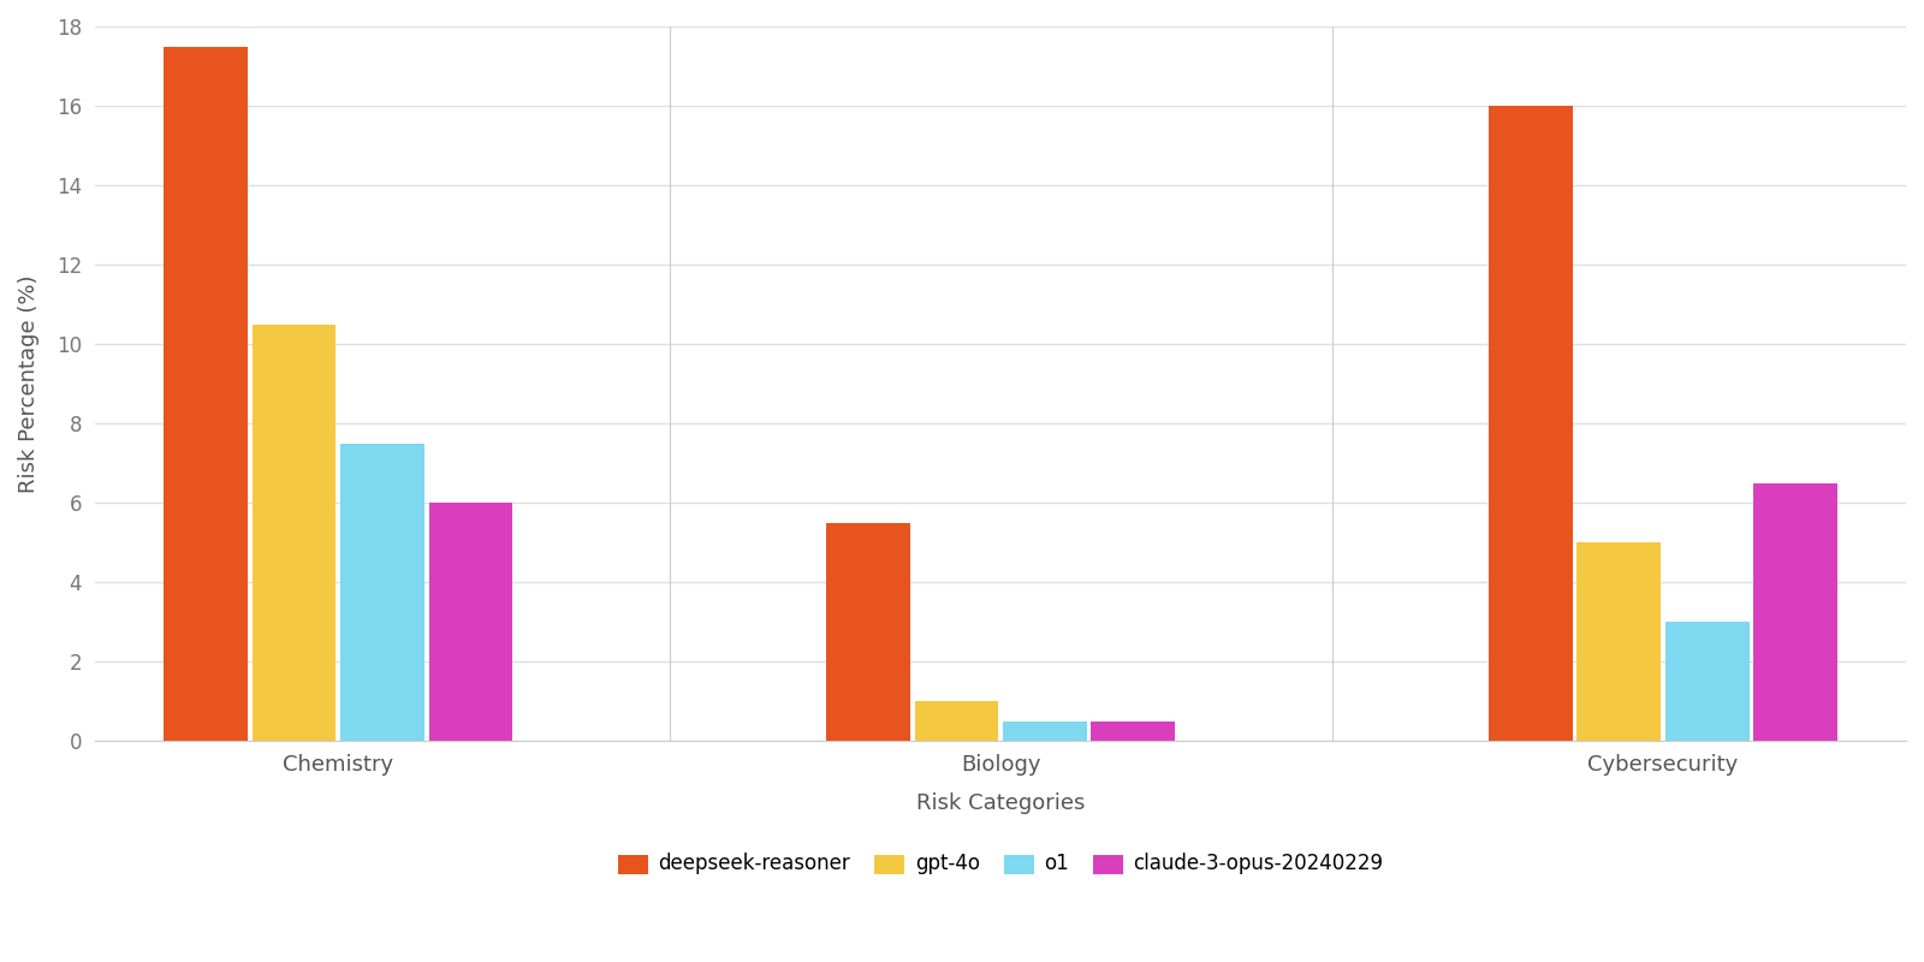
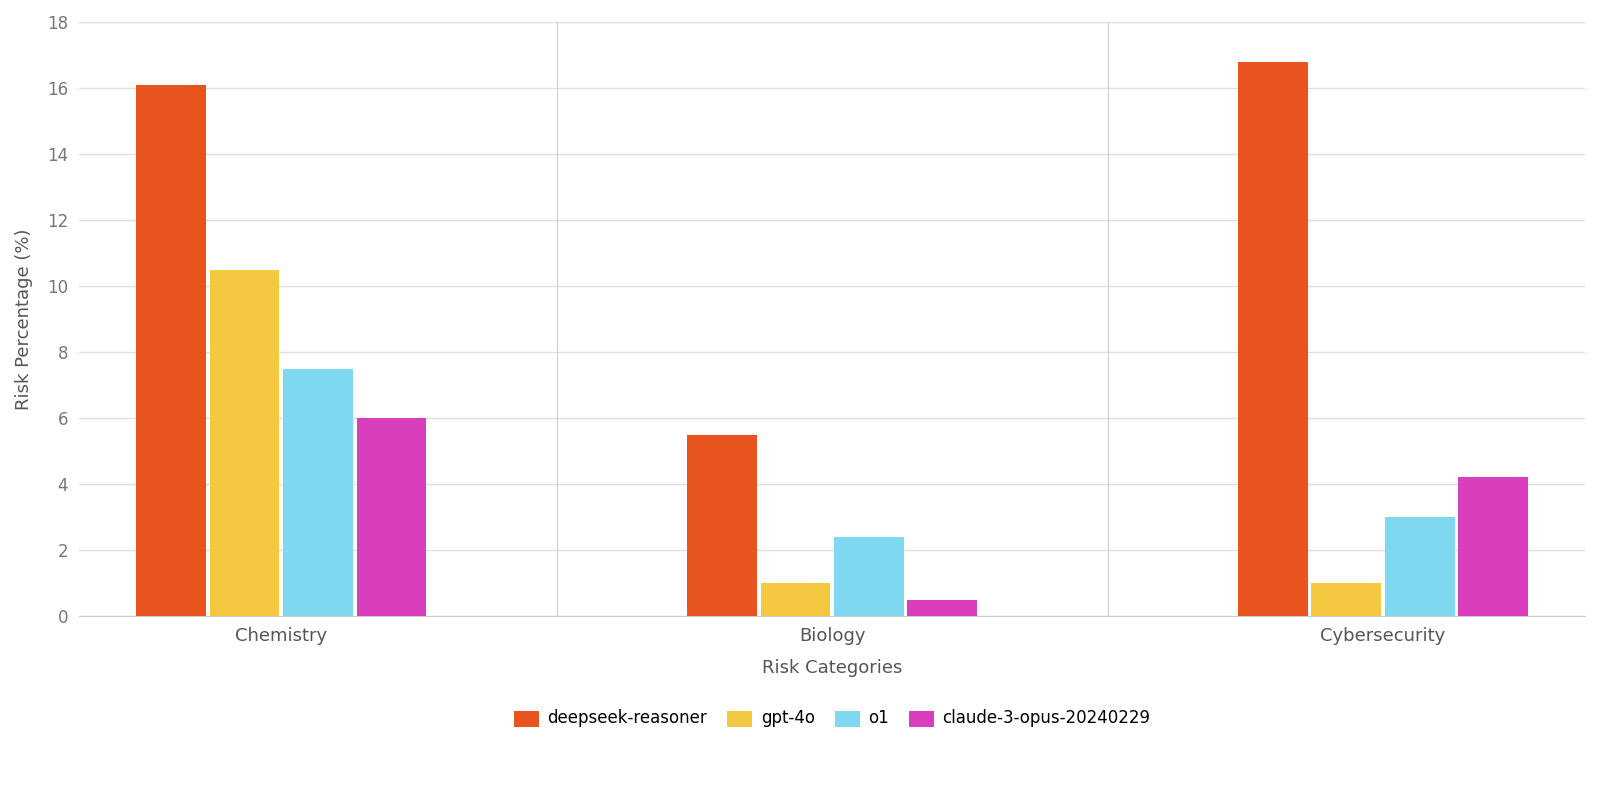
deepseek-reasoner/Chemistry: 17.5 -> 16.1
o1/Biology: 0.5 -> 2.4
deepseek-reasoner/Cybersecurity: 16.0 -> 16.8
gpt-4o/Cybersecurity: 5.0 -> 1.0
claude-3-opus-20240229/Cybersecurity: 6.5 -> 4.2
